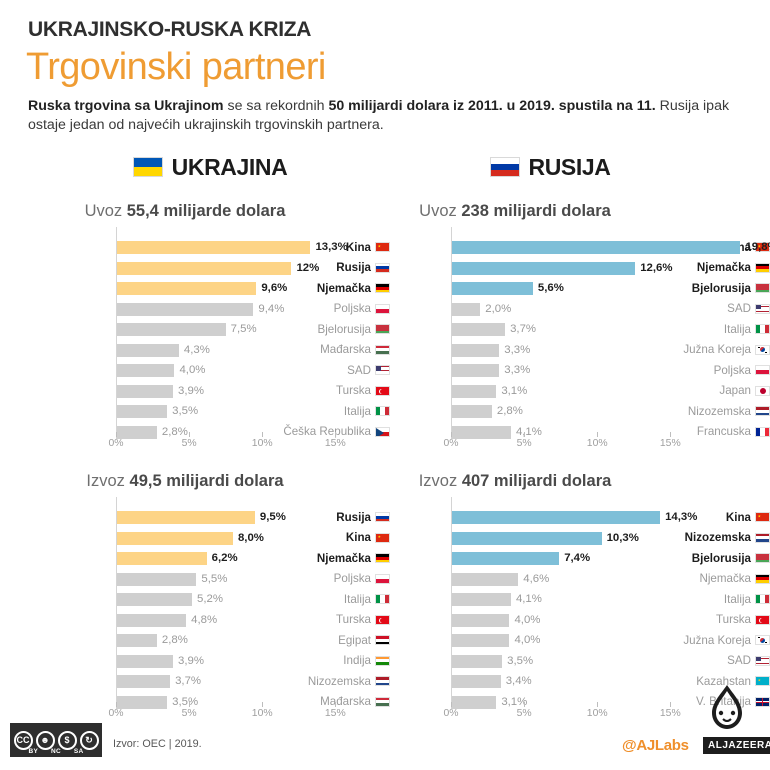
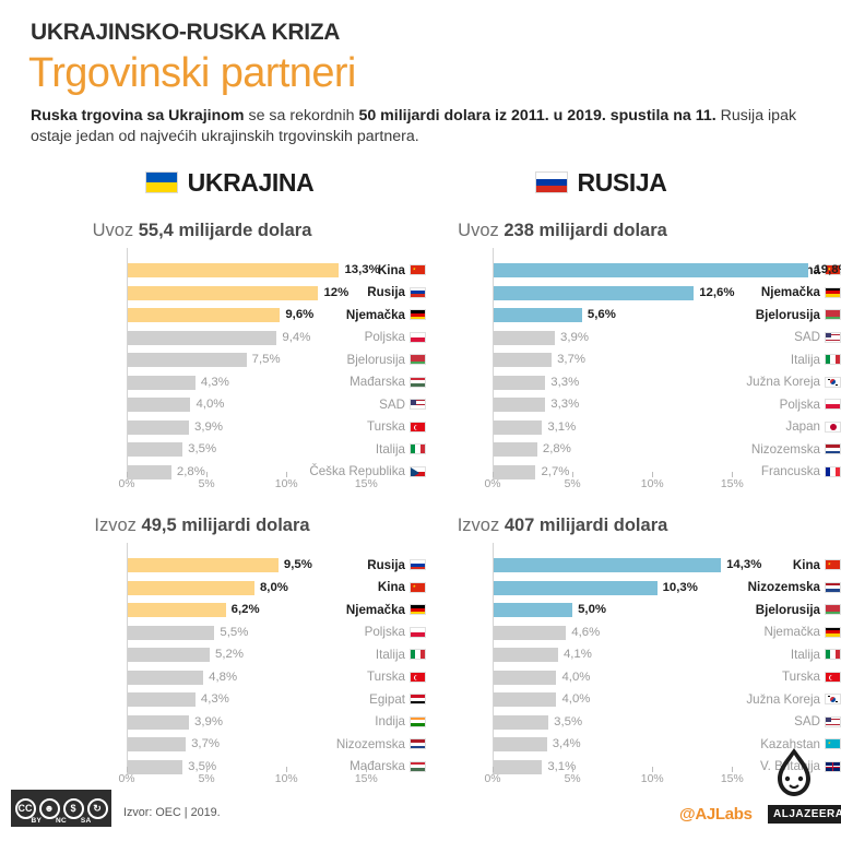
Uvoz 238 milijardi dolara/SAD: 2,0% -> 3,9%
Uvoz 238 milijardi dolara/Francuska: 4,1% -> 2,7%
Izvoz 49,5 milijardi dolara/Egipat: 2,8% -> 4,3%
Izvoz 407 milijardi dolara/Bjelorusija: 7,4% -> 5,0%
